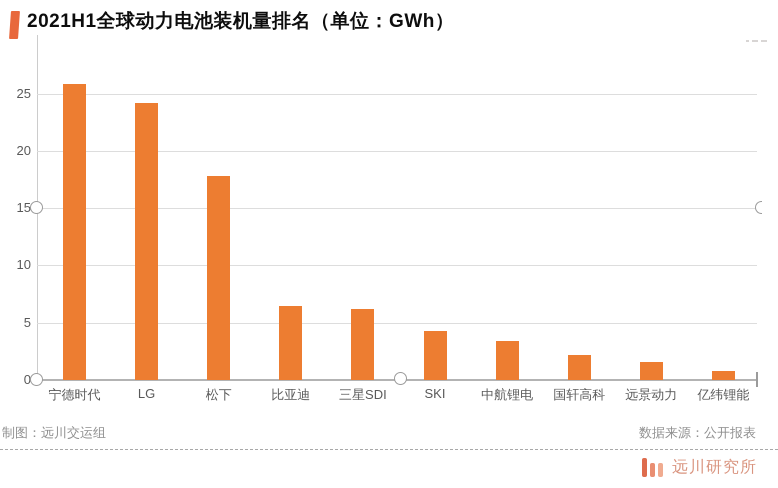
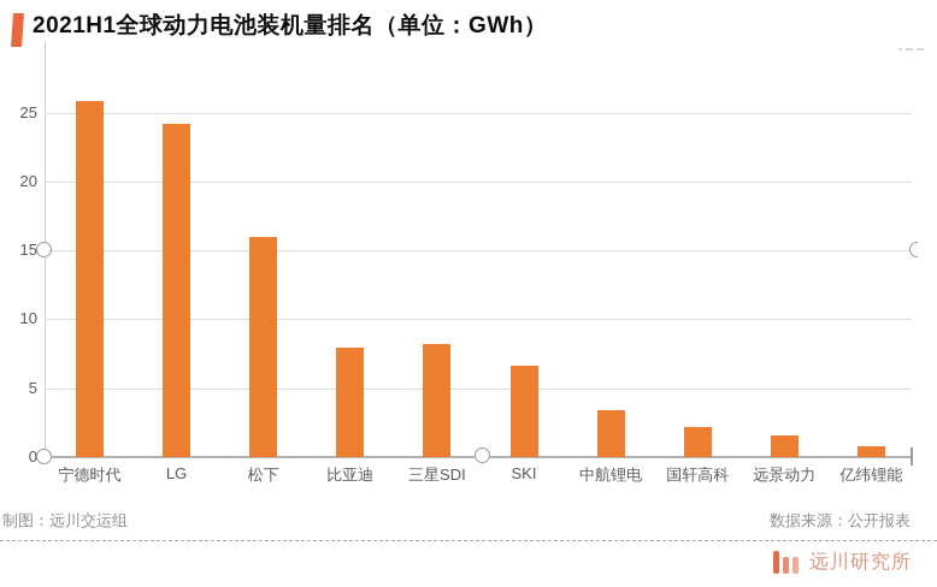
松下: 17.8 -> 16.0
比亚迪: 6.5 -> 7.9
三星SDI: 6.2 -> 8.2
SKI: 4.3 -> 6.6
